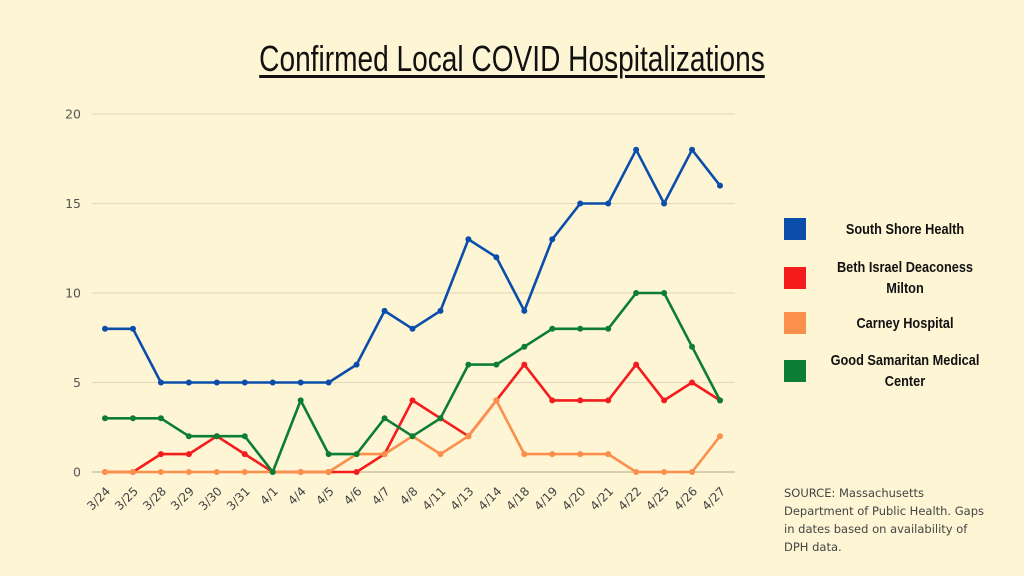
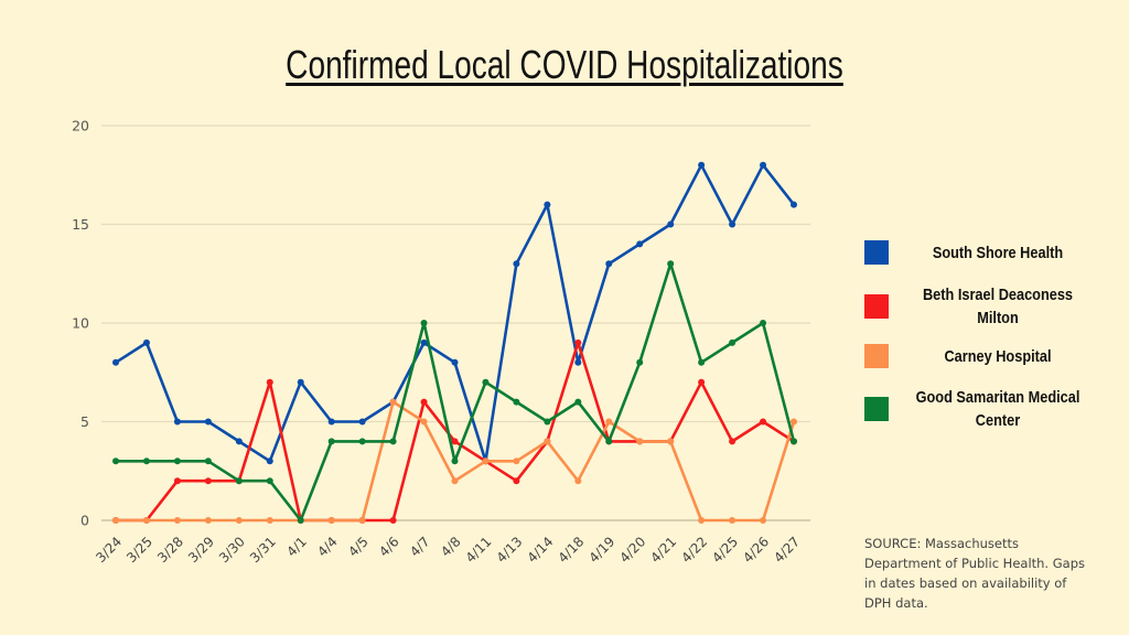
South Shore Health/3/25: 8 -> 9
Beth Israel Deaconess Milton/3/28: 1 -> 2
Beth Israel Deaconess Milton/3/29: 1 -> 2
Good Samaritan Medical Center/3/29: 2 -> 3
South Shore Health/3/30: 5 -> 4
South Shore Health/3/31: 5 -> 3
Beth Israel Deaconess Milton/3/31: 1 -> 7
South Shore Health/4/1: 5 -> 7
Good Samaritan Medical Center/4/5: 1 -> 4
Carney Hospital/4/6: 1 -> 6
Good Samaritan Medical Center/4/6: 1 -> 4
Beth Israel Deaconess Milton/4/7: 1 -> 6
Carney Hospital/4/7: 1 -> 5
Good Samaritan Medical Center/4/7: 3 -> 10
Good Samaritan Medical Center/4/8: 2 -> 3
South Shore Health/4/11: 9 -> 3
Carney Hospital/4/11: 1 -> 3
Good Samaritan Medical Center/4/11: 3 -> 7
Carney Hospital/4/13: 2 -> 3
South Shore Health/4/14: 12 -> 16
Good Samaritan Medical Center/4/14: 6 -> 5
South Shore Health/4/18: 9 -> 8
Beth Israel Deaconess Milton/4/18: 6 -> 9
Carney Hospital/4/18: 1 -> 2
Good Samaritan Medical Center/4/18: 7 -> 6
Carney Hospital/4/19: 1 -> 5
Good Samaritan Medical Center/4/19: 8 -> 4
South Shore Health/4/20: 15 -> 14
Carney Hospital/4/20: 1 -> 4
Carney Hospital/4/21: 1 -> 4
Good Samaritan Medical Center/4/21: 8 -> 13
Beth Israel Deaconess Milton/4/22: 6 -> 7
Good Samaritan Medical Center/4/22: 10 -> 8
Good Samaritan Medical Center/4/25: 10 -> 9
Good Samaritan Medical Center/4/26: 7 -> 10
Carney Hospital/4/27: 2 -> 5
